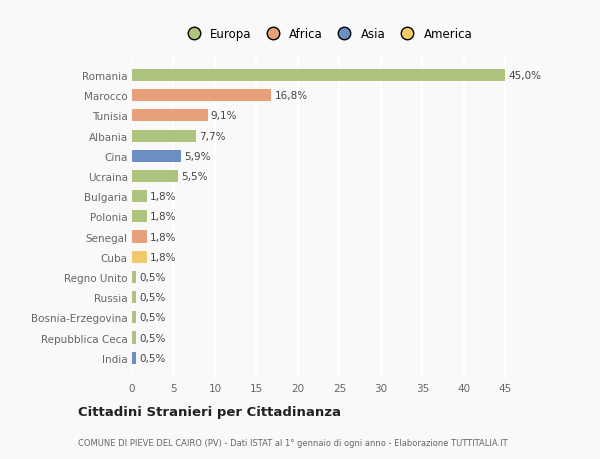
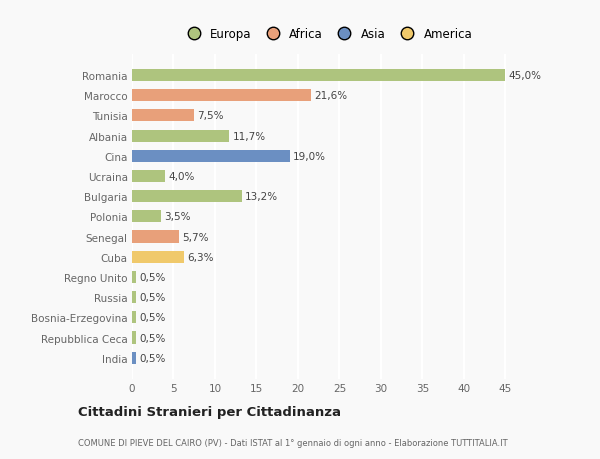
Marocco: 16,8% -> 21,6%
Tunisia: 9,1% -> 7,5%
Albania: 7,7% -> 11,7%
Cina: 5,9% -> 19,0%
Ucraina: 5,5% -> 4,0%
Bulgaria: 1,8% -> 13,2%
Polonia: 1,8% -> 3,5%
Senegal: 1,8% -> 5,7%
Cuba: 1,8% -> 6,3%
